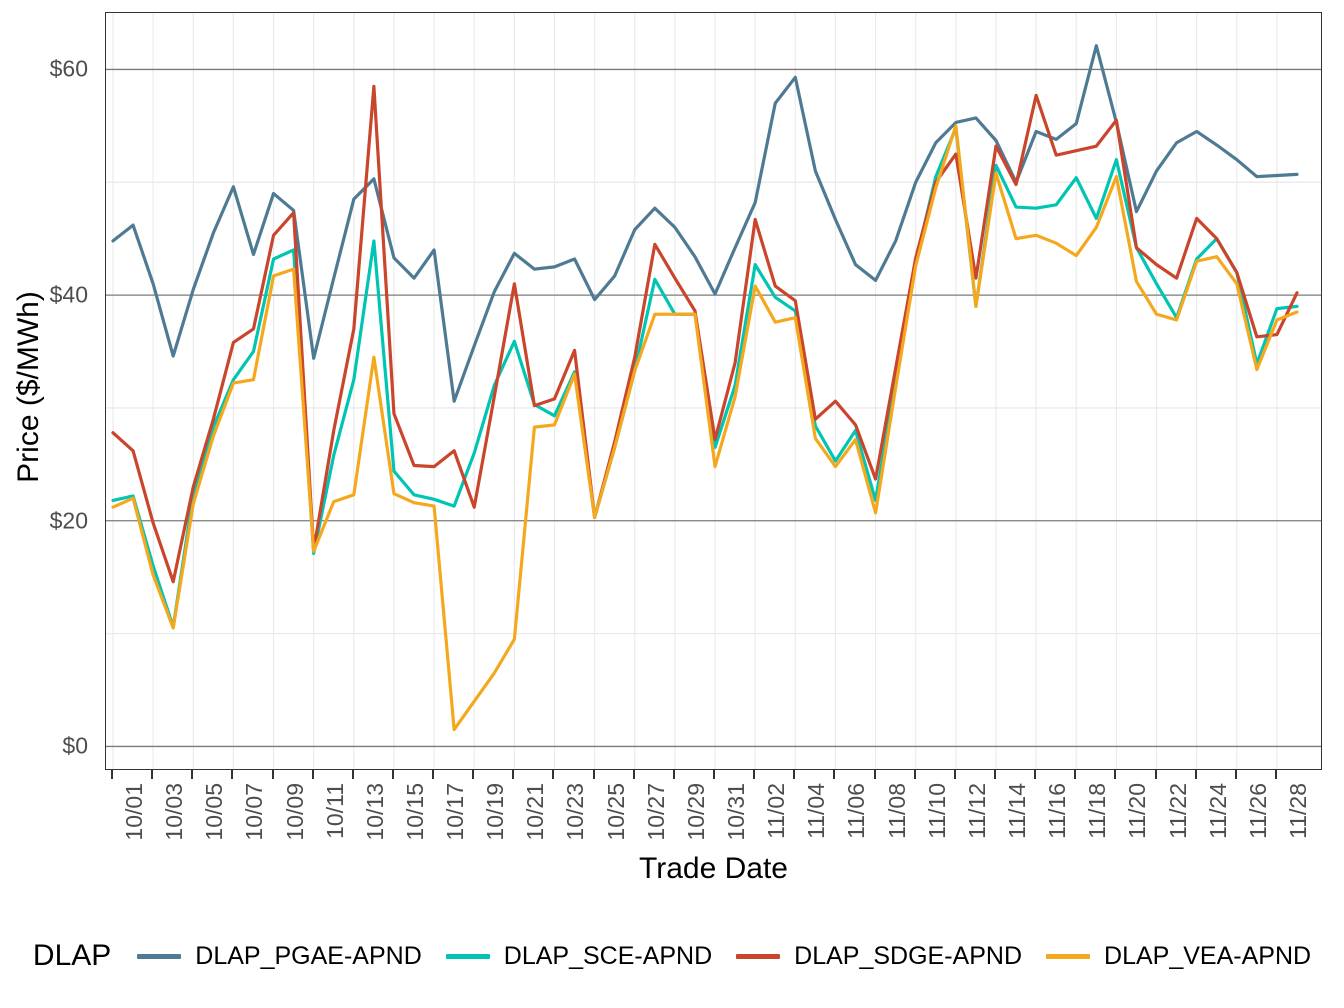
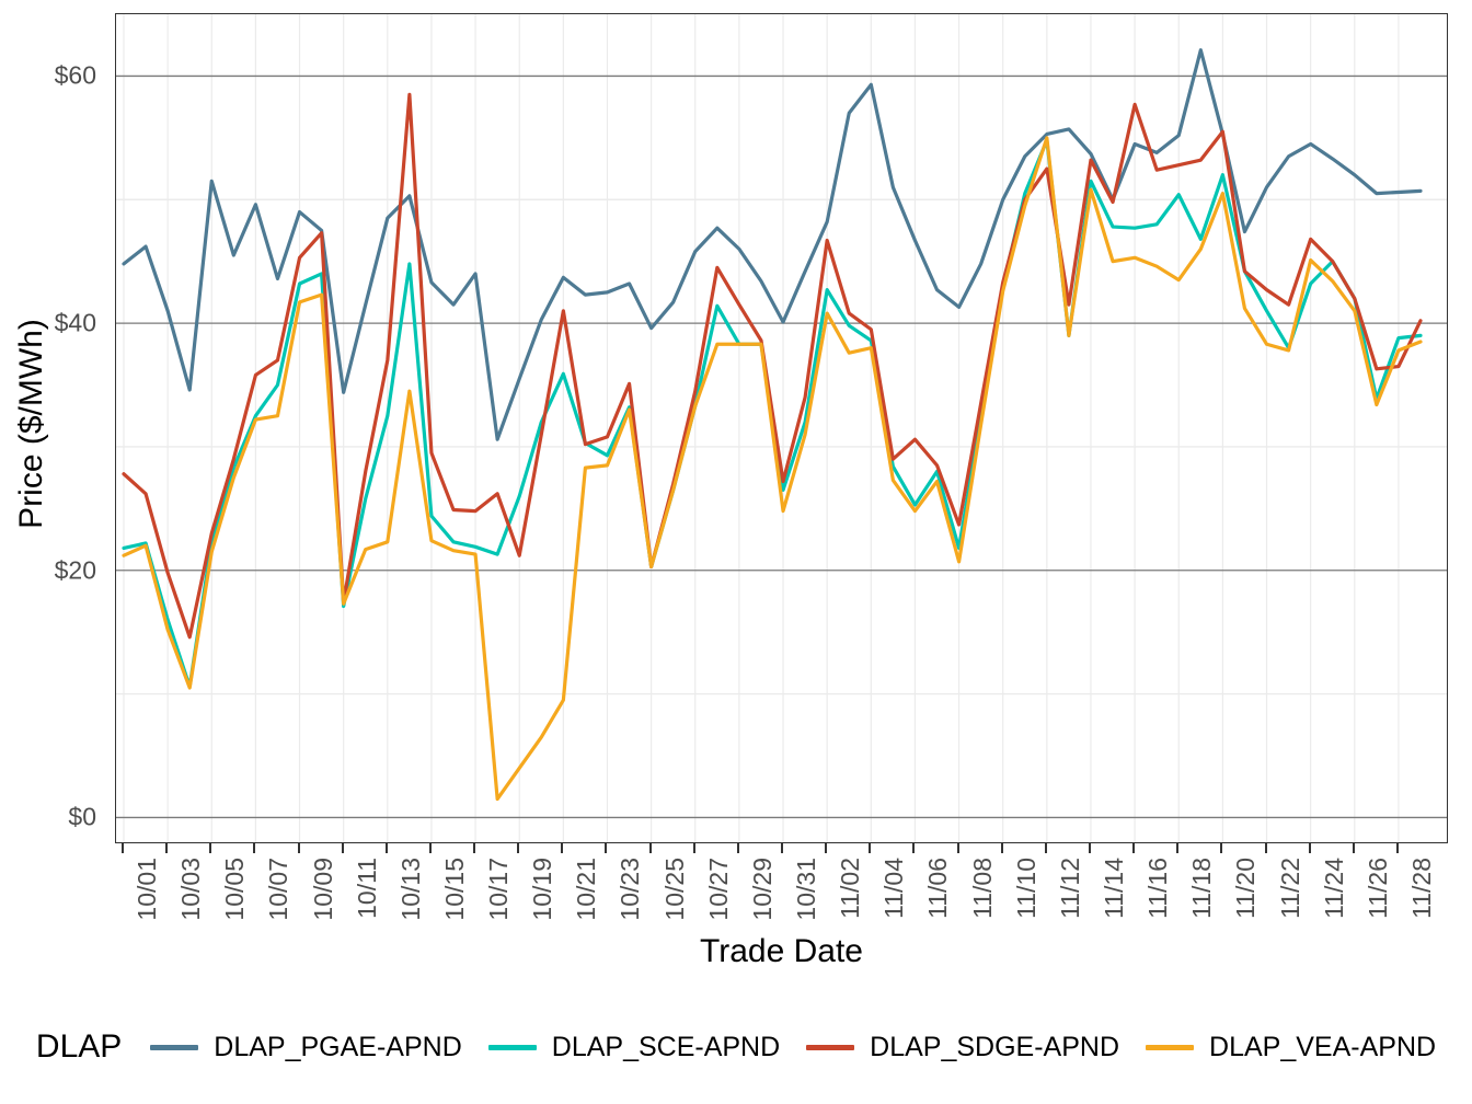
DLAP_PGAE-APND/10/05: $40.5 -> $51.5
DLAP_VEA-APND/11/24: $43.0 -> $45.1
